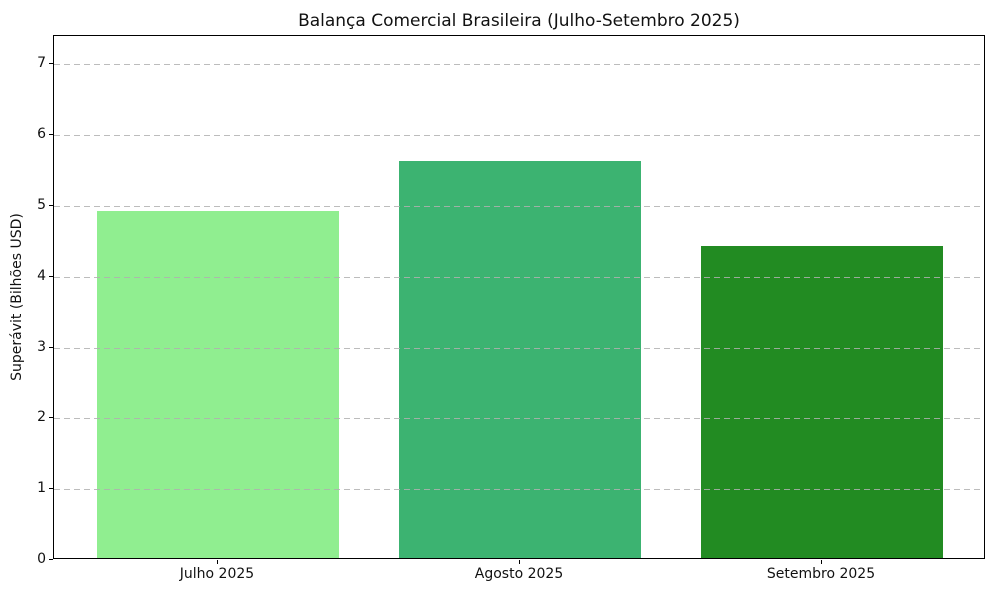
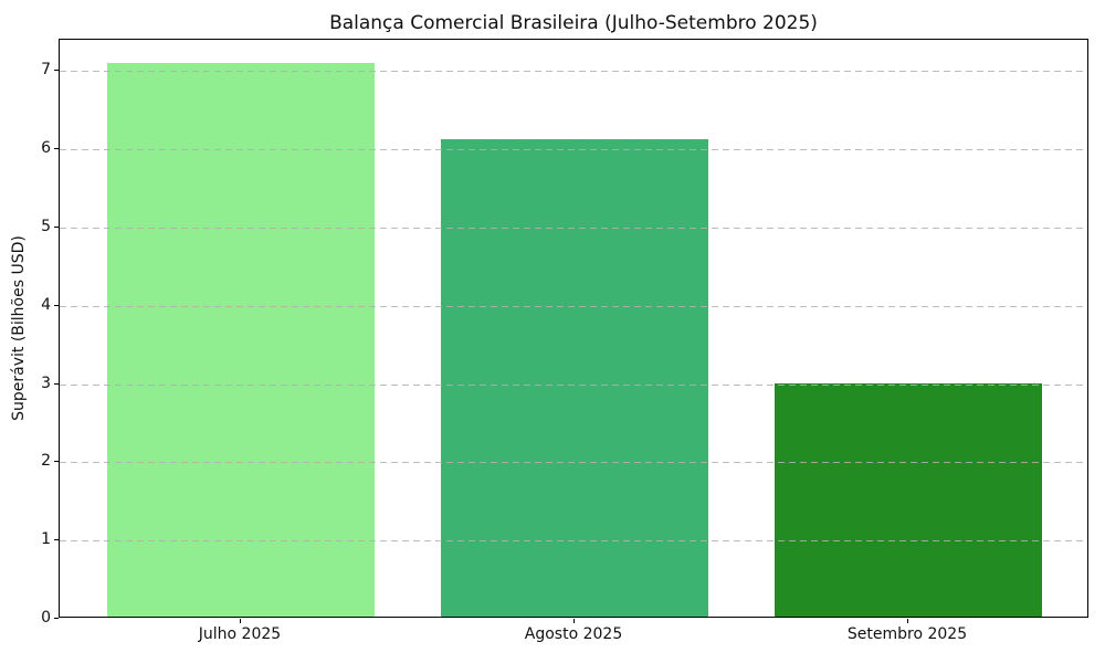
Julho 2025: 4.9 -> 7.1
Agosto 2025: 5.6 -> 6.1
Setembro 2025: 4.4 -> 3.0
